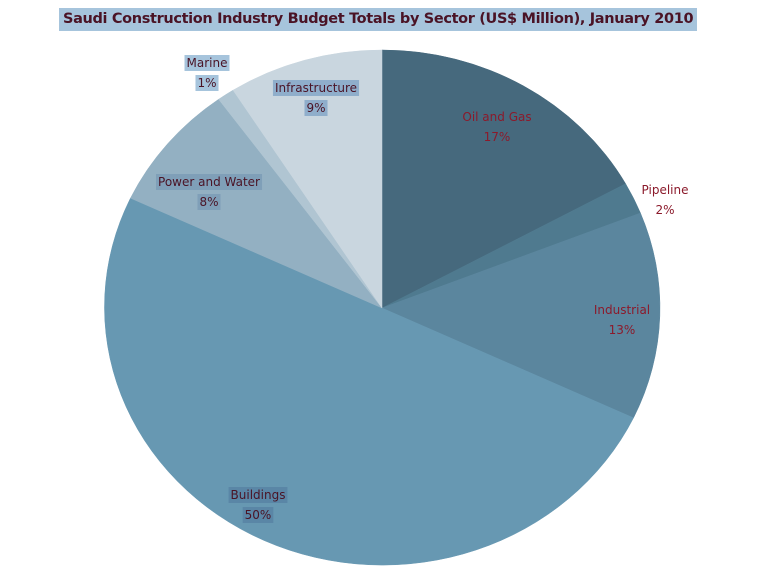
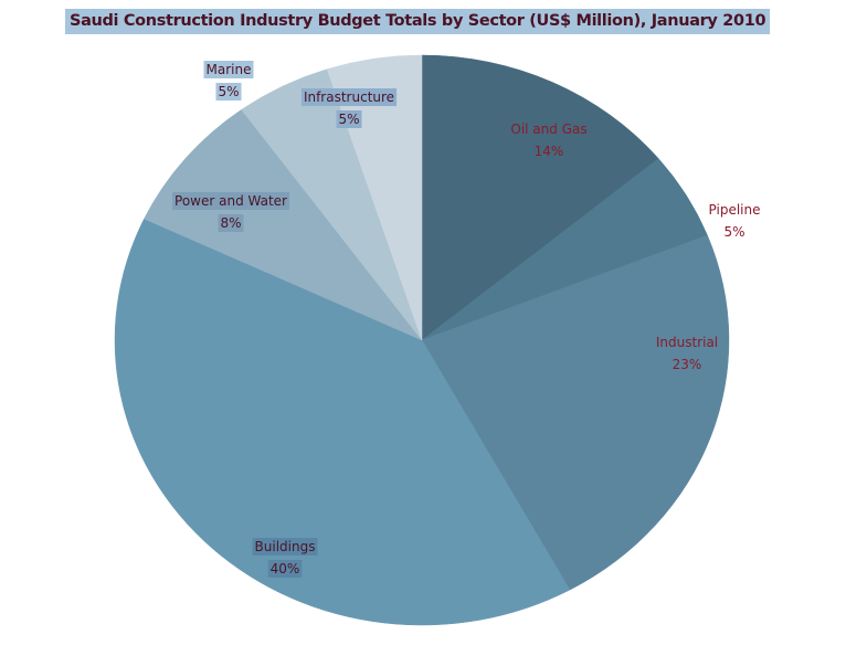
Oil and Gas: 17% -> 14%
Pipeline: 2% -> 5%
Industrial: 13% -> 23%
Buildings: 50% -> 40%
Marine: 1% -> 5%
Infrastructure: 9% -> 5%
